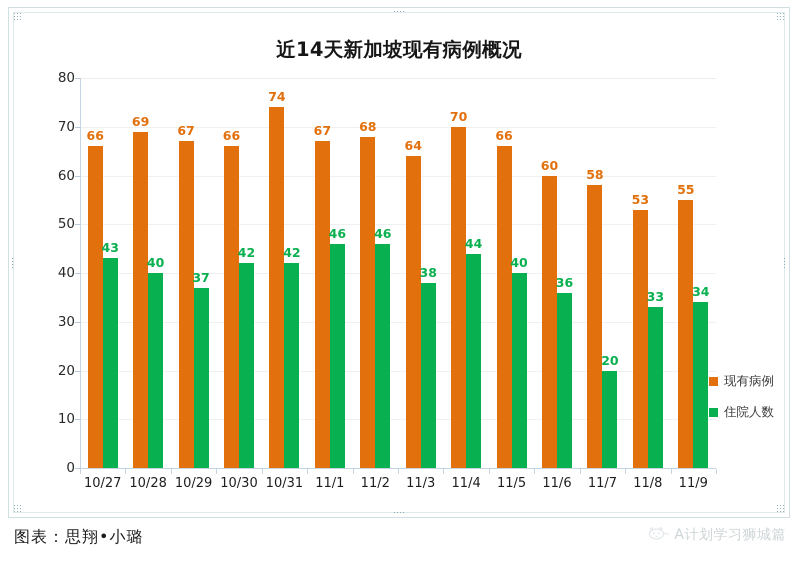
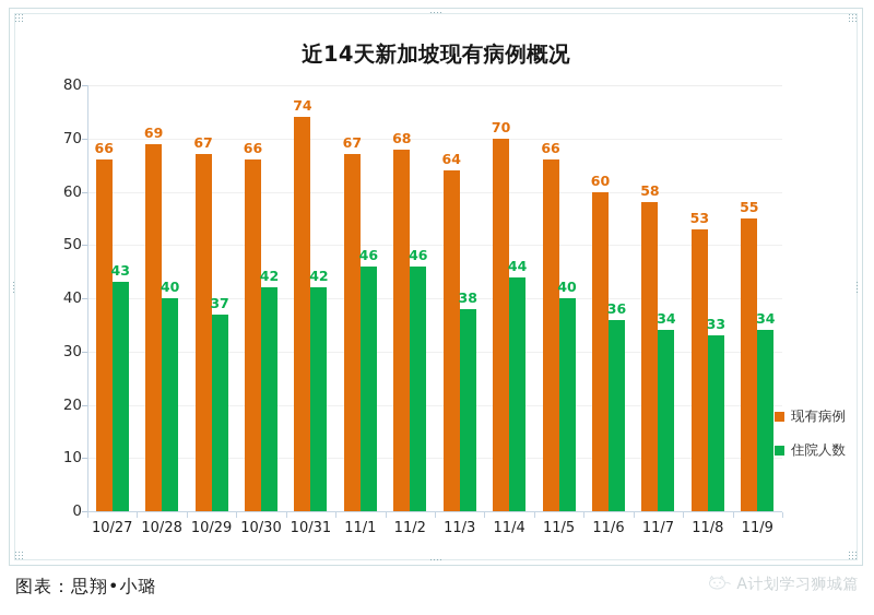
住院人数/11/7: 20 -> 34
